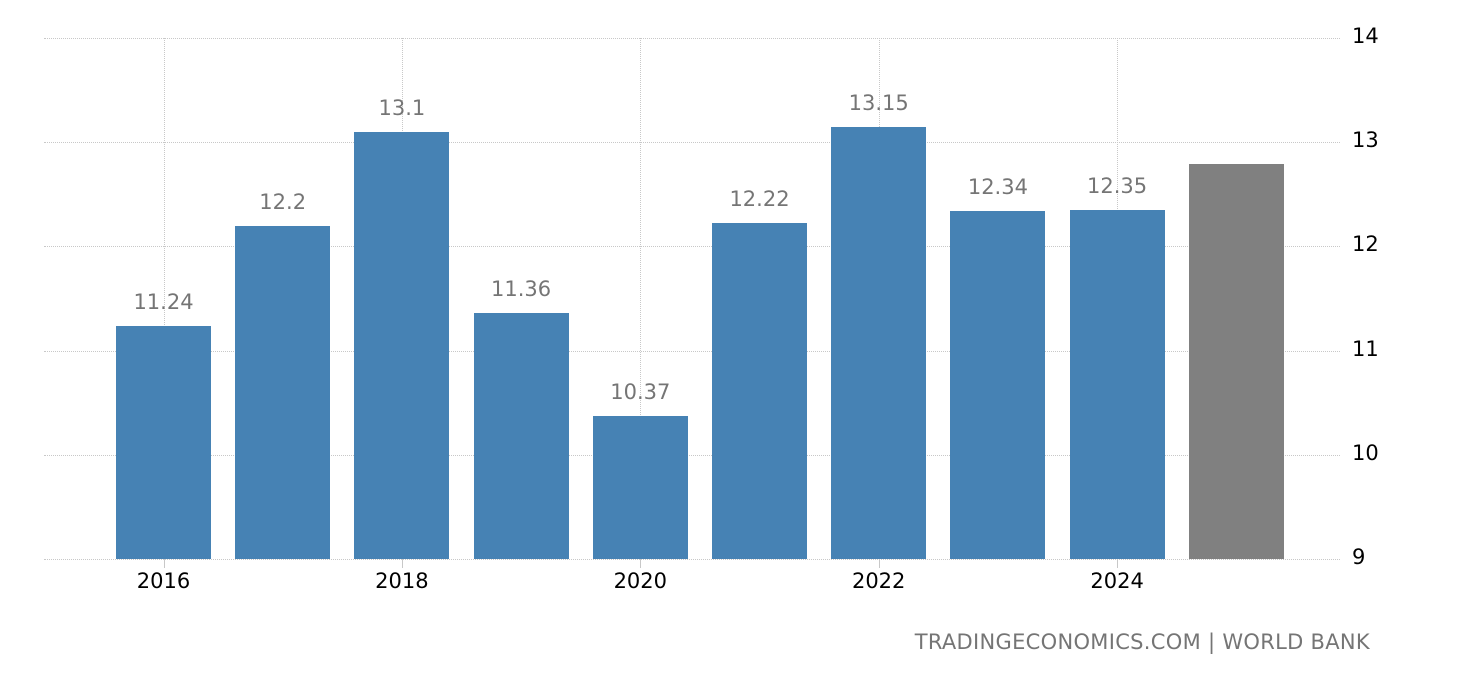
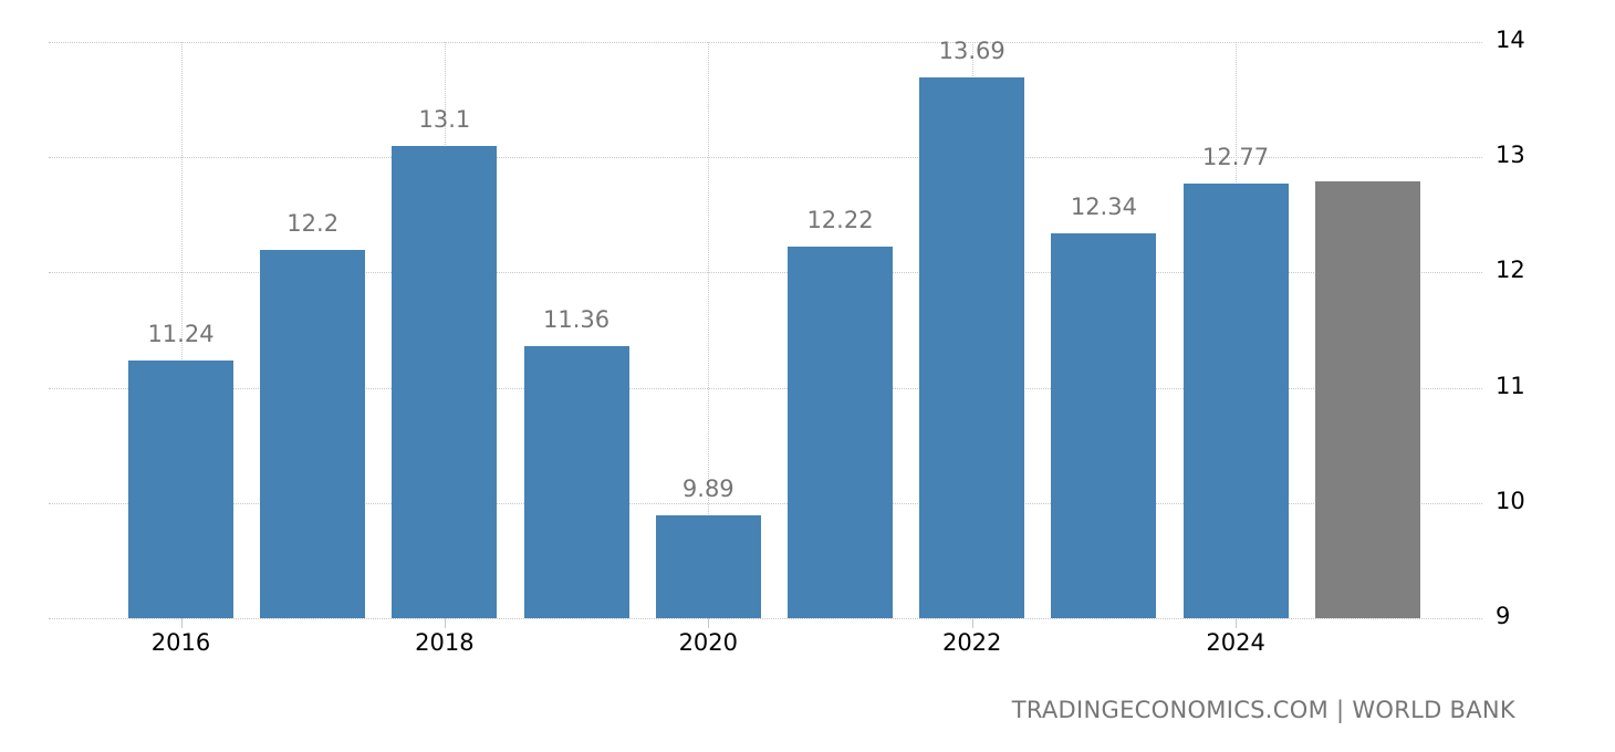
2020: 10.37 -> 9.89
2022: 13.15 -> 13.69
2024: 12.35 -> 12.77
